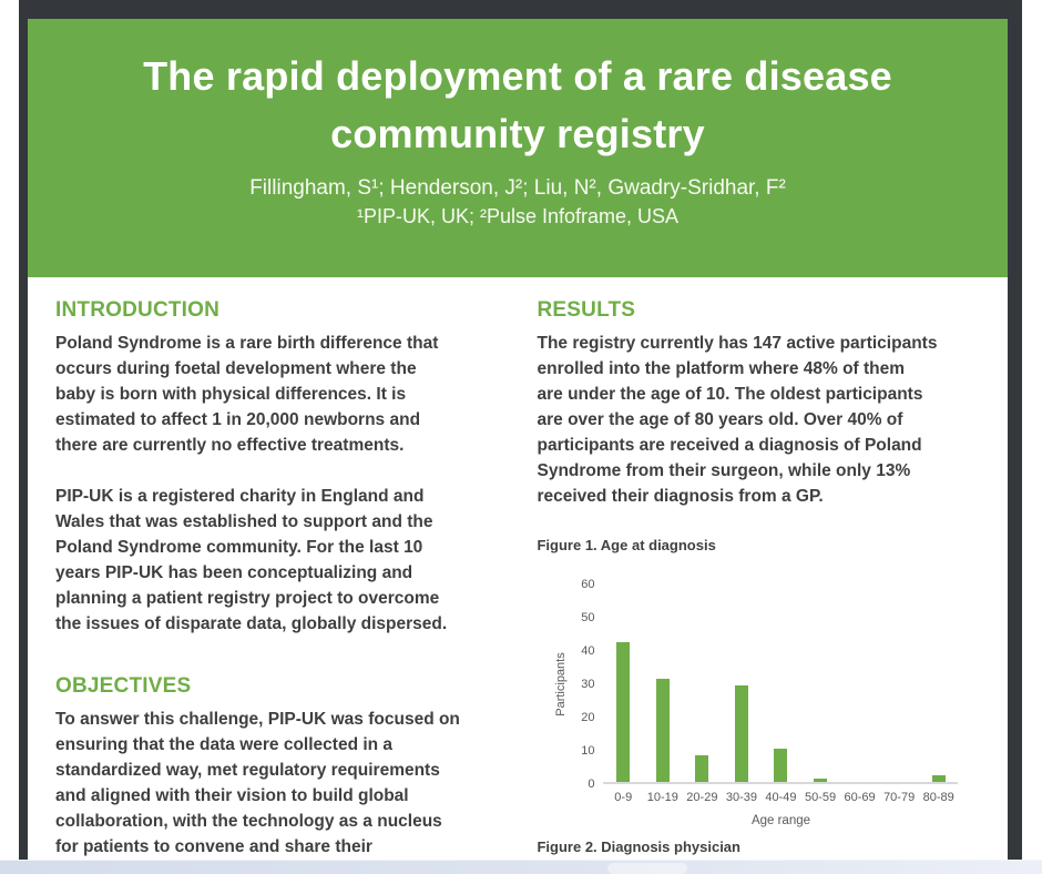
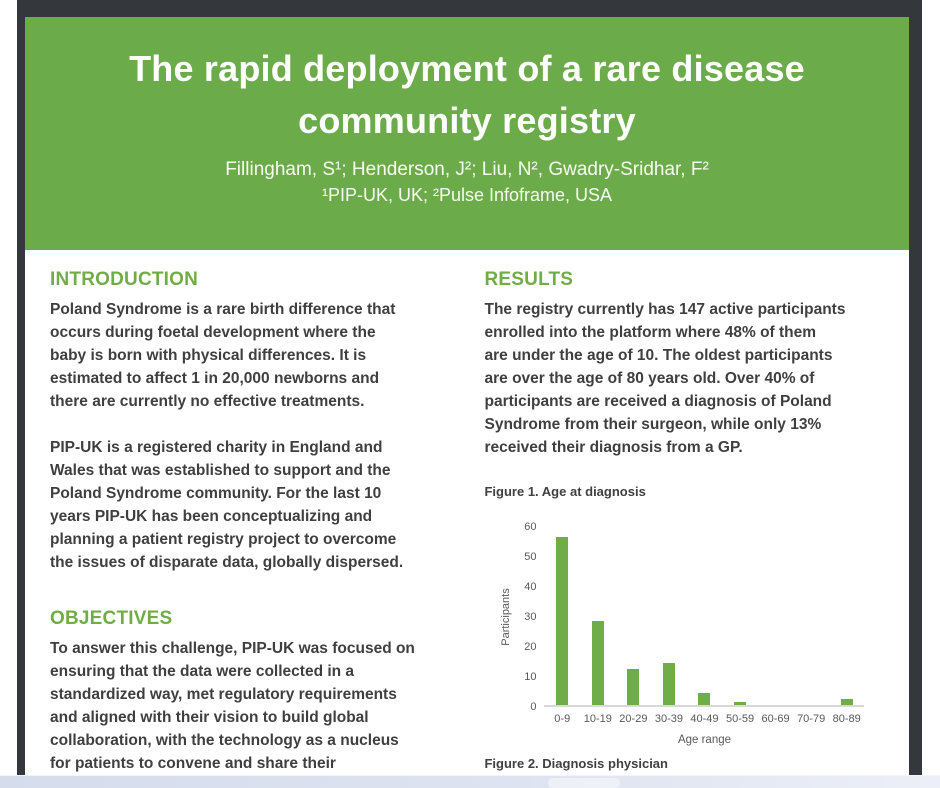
0-9: 42 -> 56
10-19: 31 -> 28
20-29: 8 -> 12
30-39: 29 -> 14
40-49: 10 -> 4
